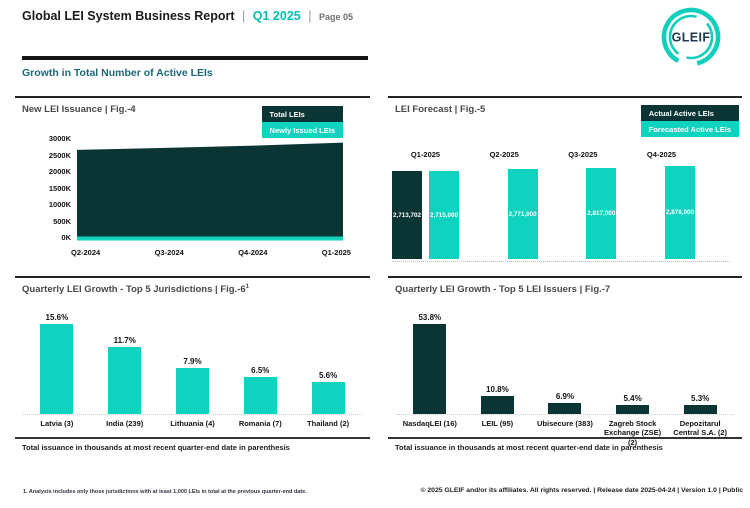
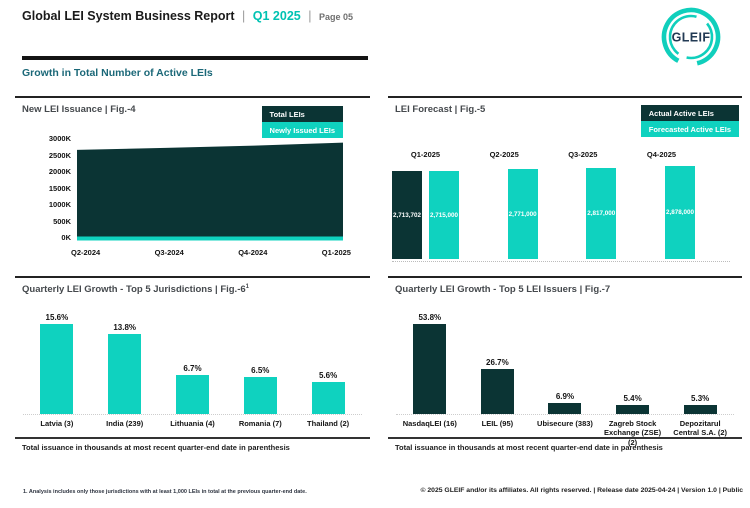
Quarterly LEI Growth - Top 5 Jurisdictions | Fig.-6/India (239): 11.7% -> 13.8%
Quarterly LEI Growth - Top 5 Jurisdictions | Fig.-6/Lithuania (4): 7.9% -> 6.7%
Quarterly LEI Growth - Top 5 LEI Issuers | Fig.-7/LEIL (95): 10.8% -> 26.7%
